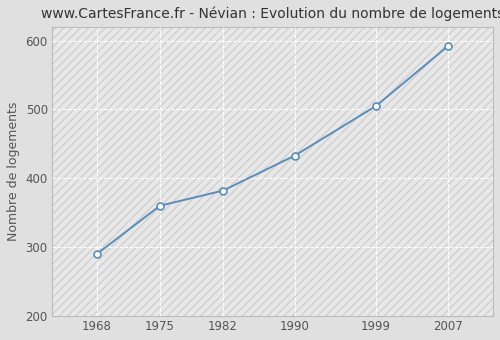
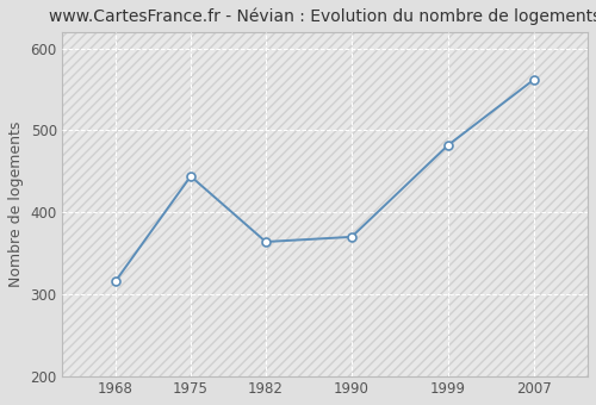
1968: 290 -> 316
1975: 360 -> 444
1982: 382 -> 364
1990: 433 -> 370
1999: 505 -> 482
2007: 592 -> 562
